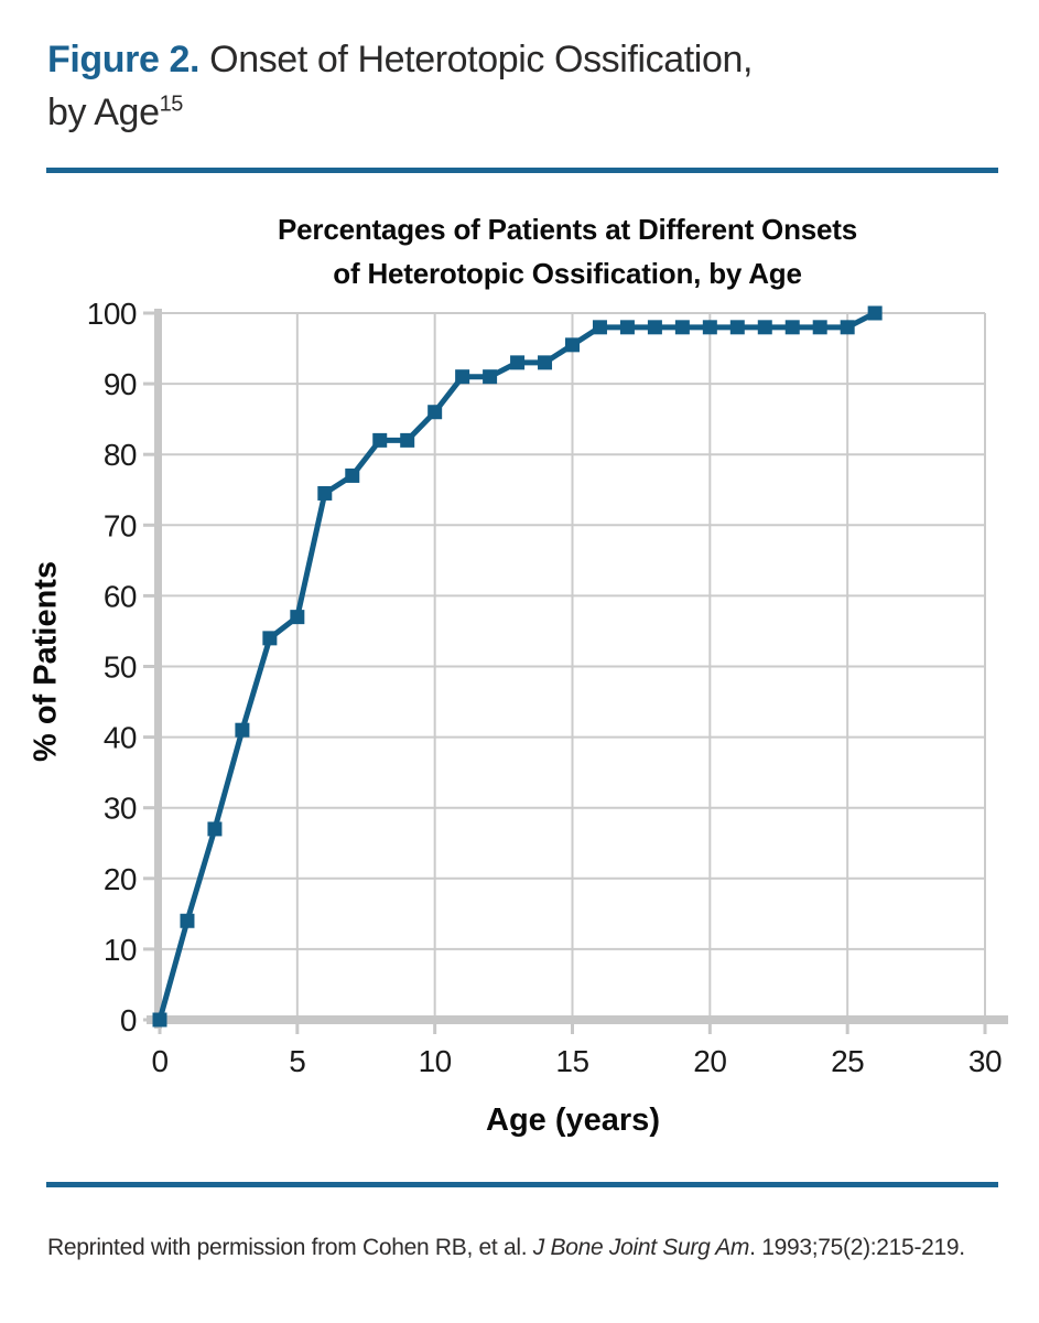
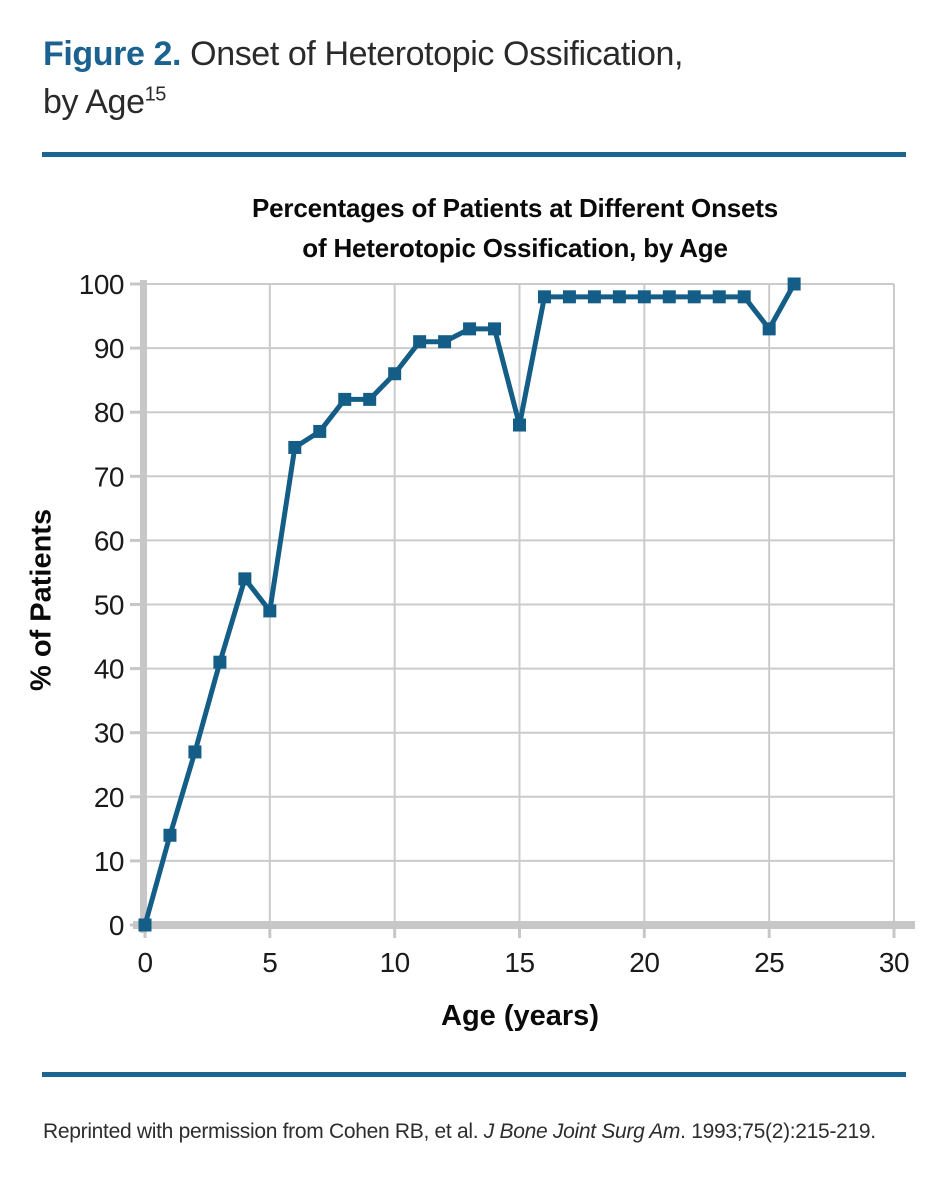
5: 57 -> 49
15: 96 -> 78
25: 98 -> 93
